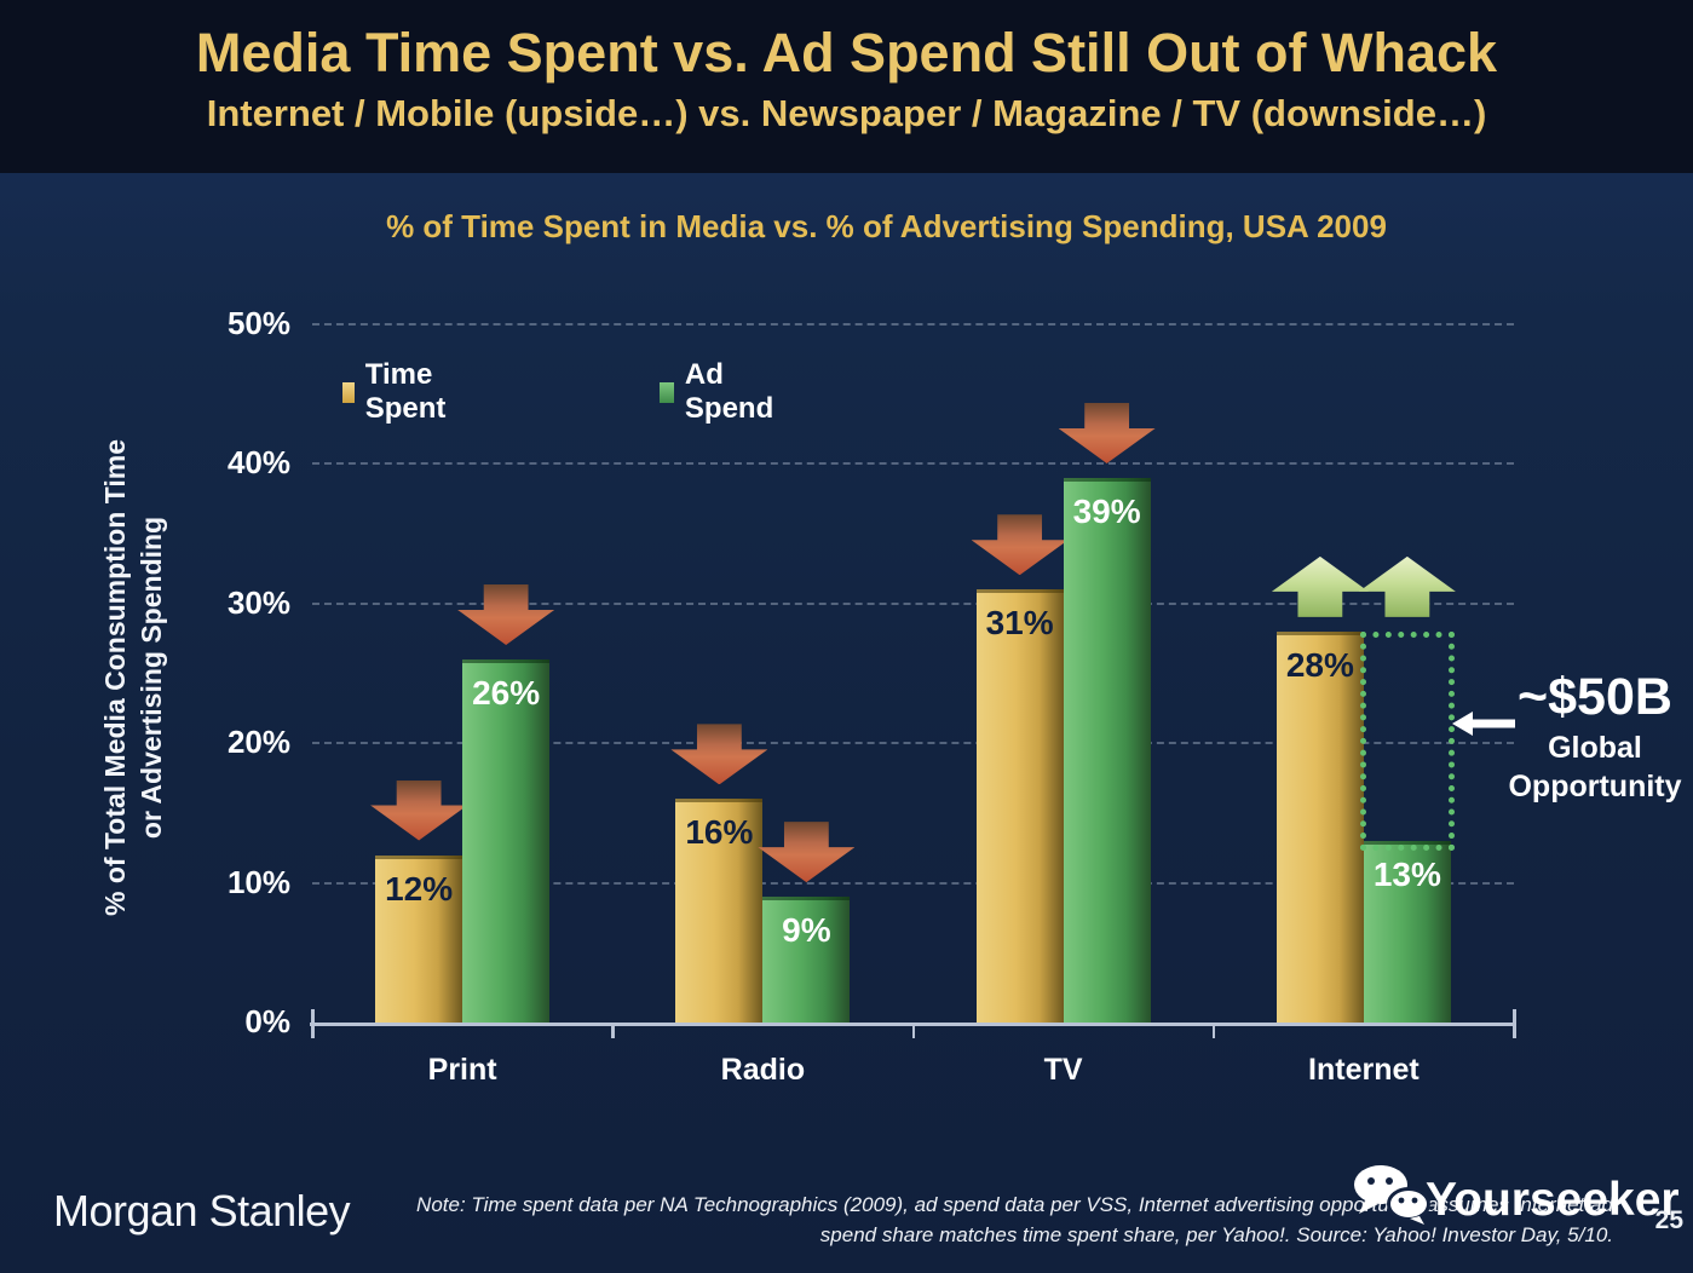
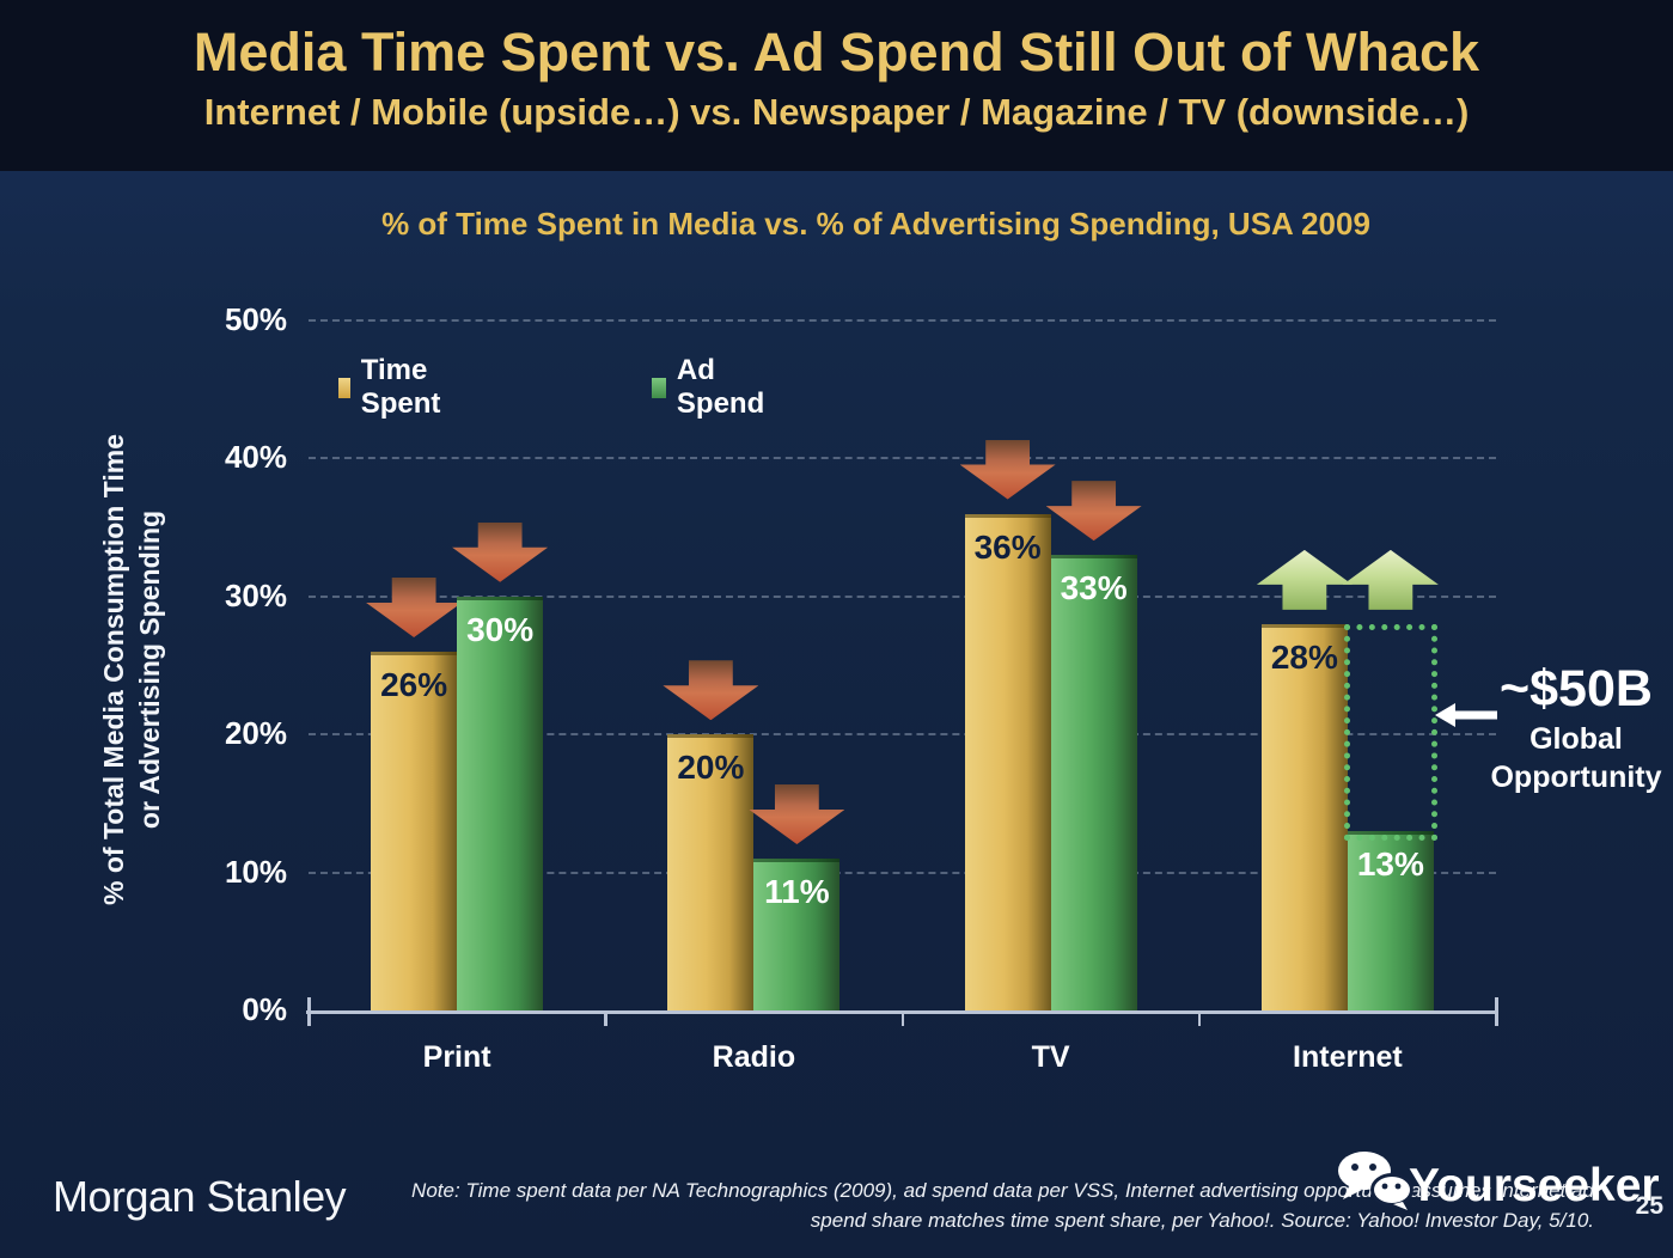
Time Spent/Print: 12% -> 26%
Ad Spend/Print: 26% -> 30%
Time Spent/Radio: 16% -> 20%
Ad Spend/Radio: 9% -> 11%
Time Spent/TV: 31% -> 36%
Ad Spend/TV: 39% -> 33%
